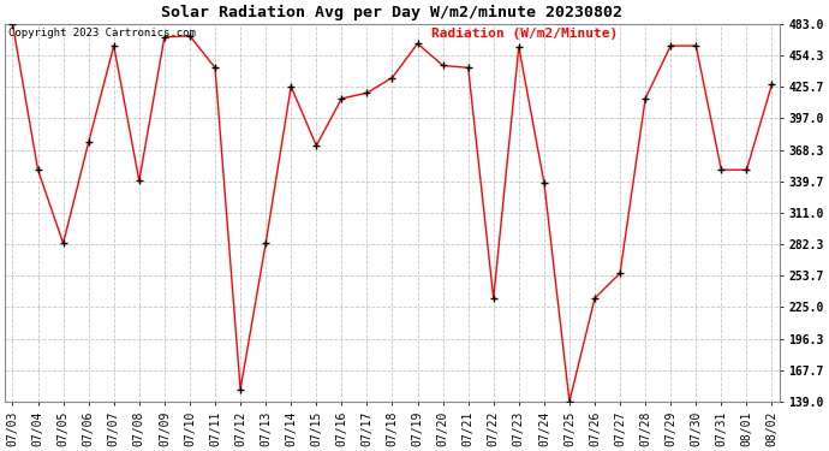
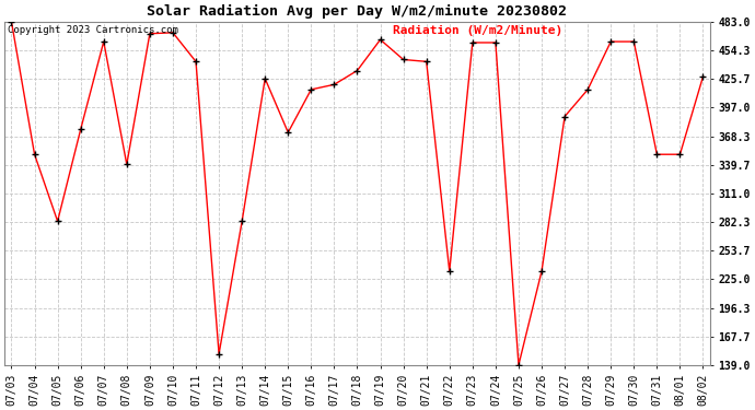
07/24: 338 -> 462
07/27: 256 -> 388
